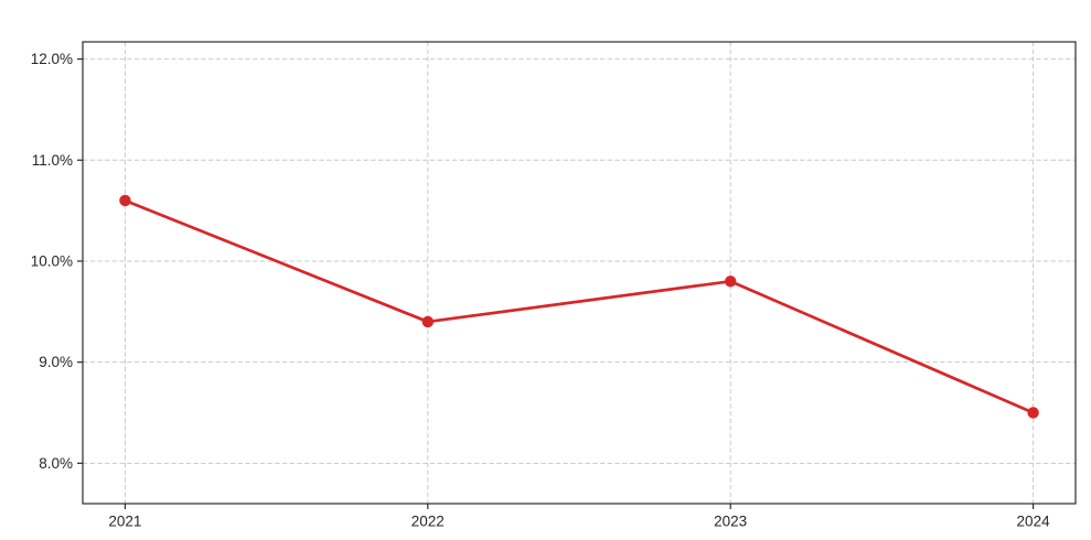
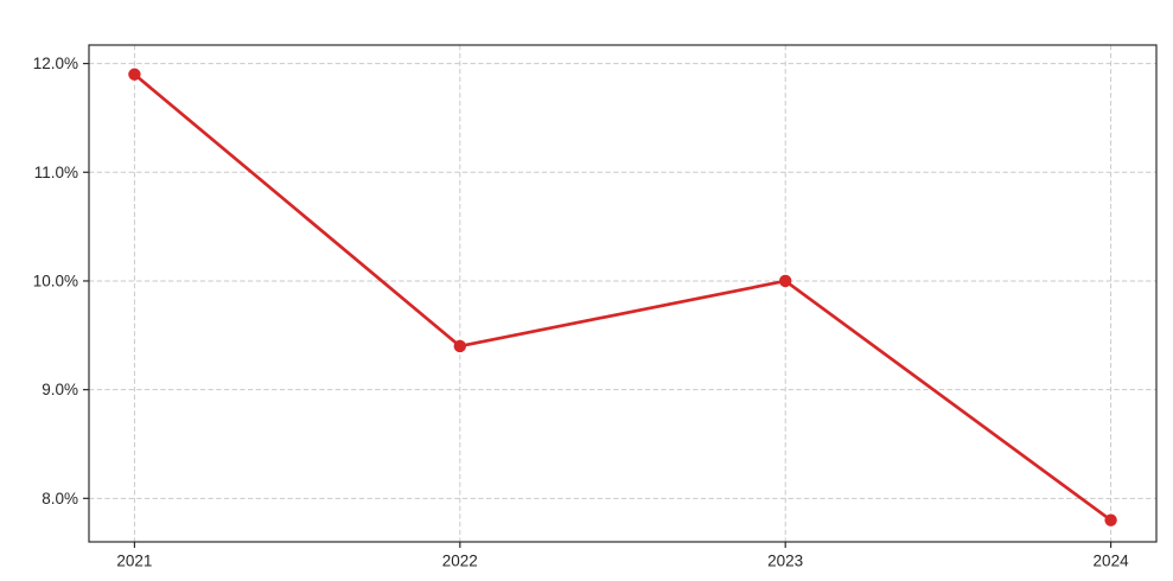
2021: 10.6% -> 11.9%
2023: 9.8% -> 10.0%
2024: 8.5% -> 7.8%
